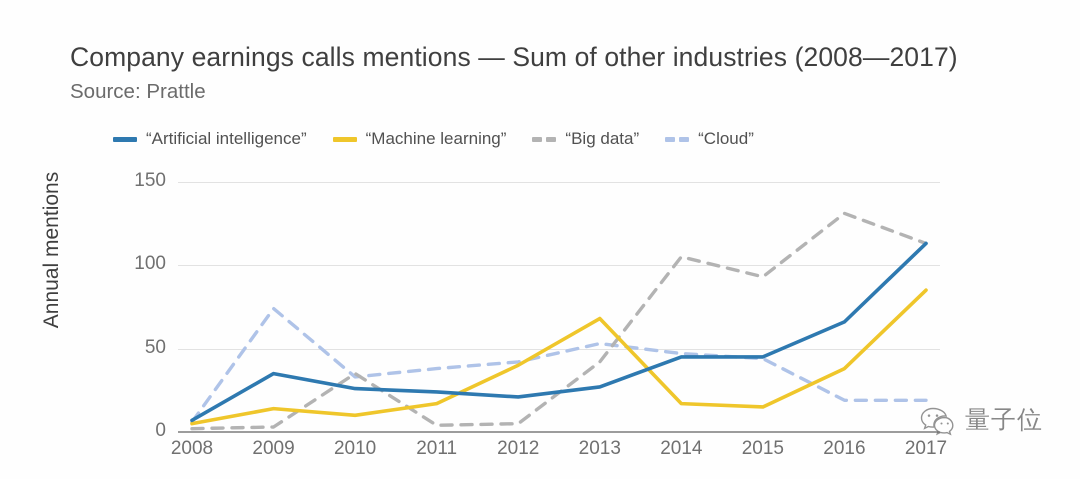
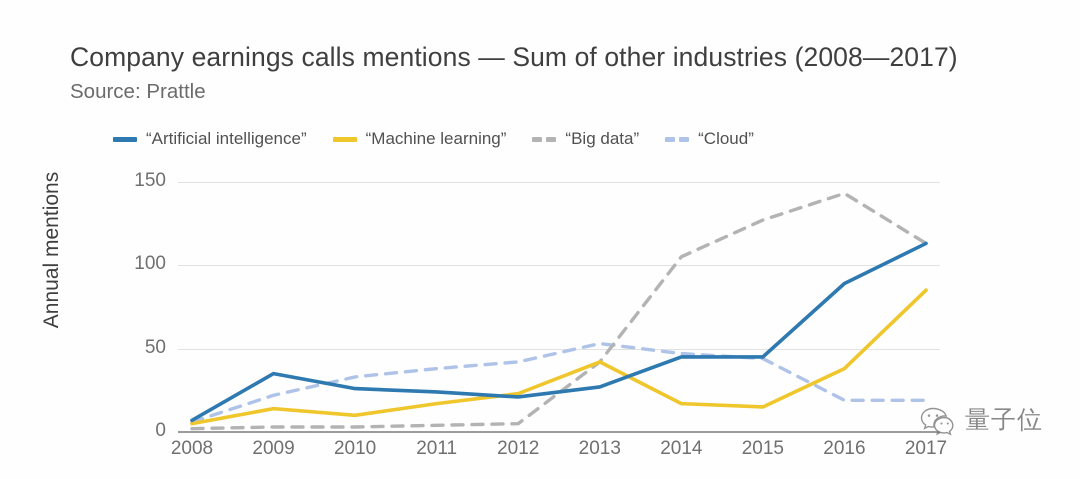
“Cloud”/2009: 74 -> 22
“Big data”/2010: 35 -> 3
“Machine learning”/2012: 40 -> 23
“Machine learning”/2013: 68 -> 42
“Big data”/2015: 93 -> 127
“Artificial intelligence”/2016: 66 -> 89
“Big data”/2016: 131 -> 143
